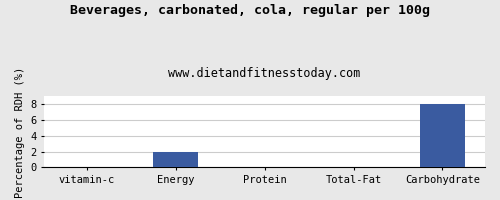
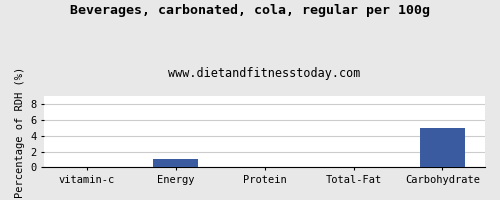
Energy: 2 -> 1
Carbohydrate: 8 -> 5
